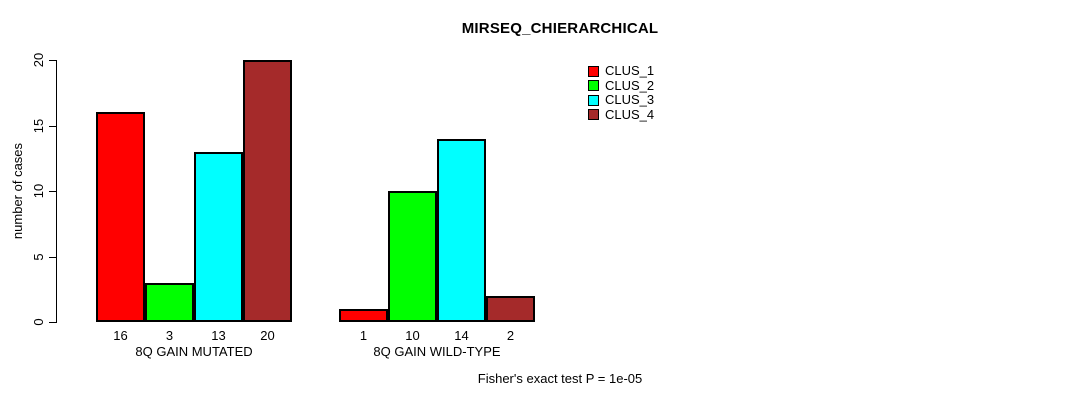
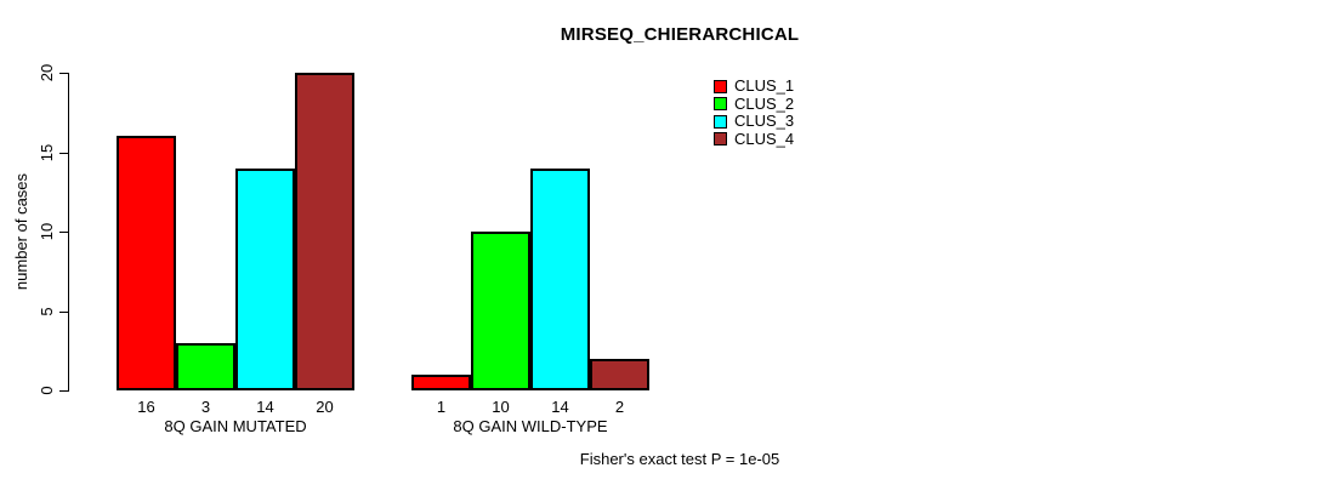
CLUS_3/8Q GAIN MUTATED: 13 -> 14
